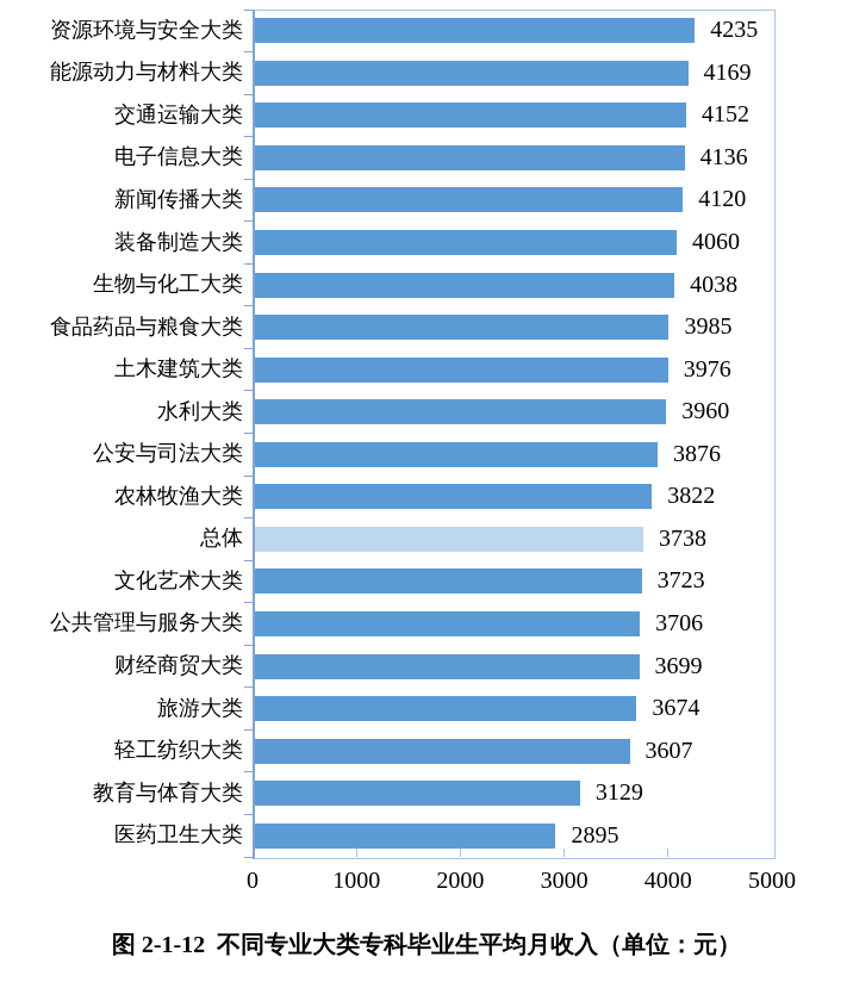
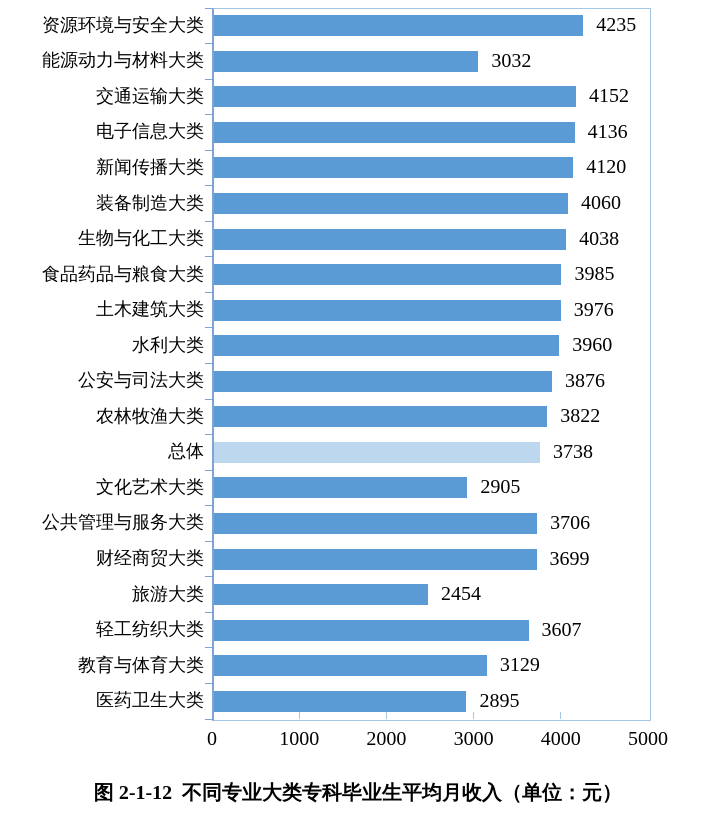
能源动力与材料大类: 4169 -> 3032
文化艺术大类: 3723 -> 2905
旅游大类: 3674 -> 2454
